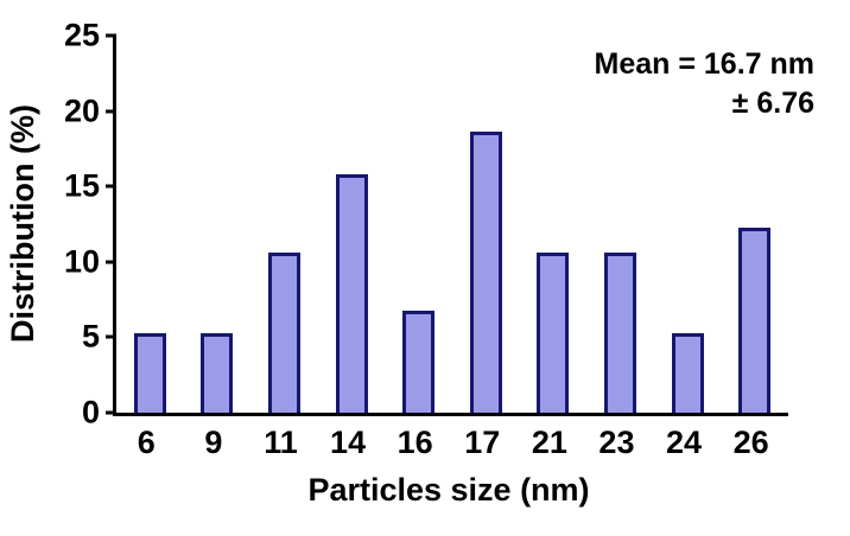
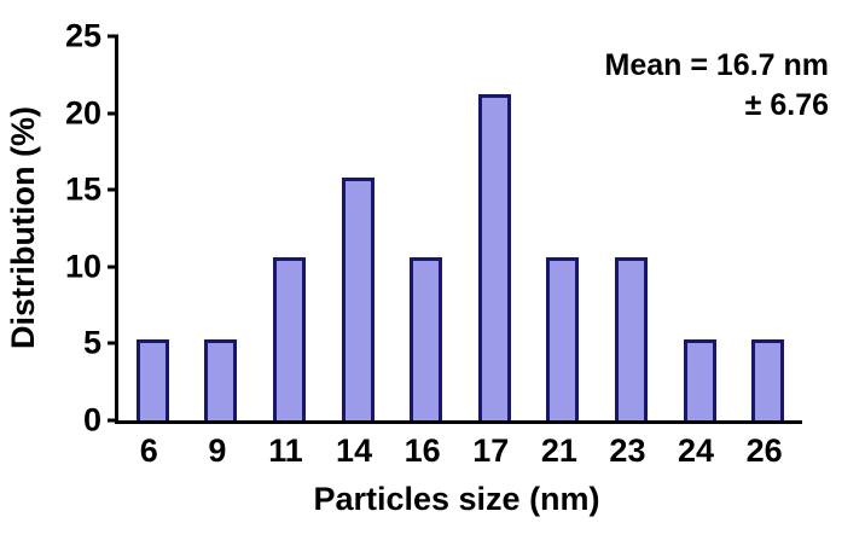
16: 6.8 -> 10.6
17: 18.6 -> 21.2
26: 12.3 -> 5.3
